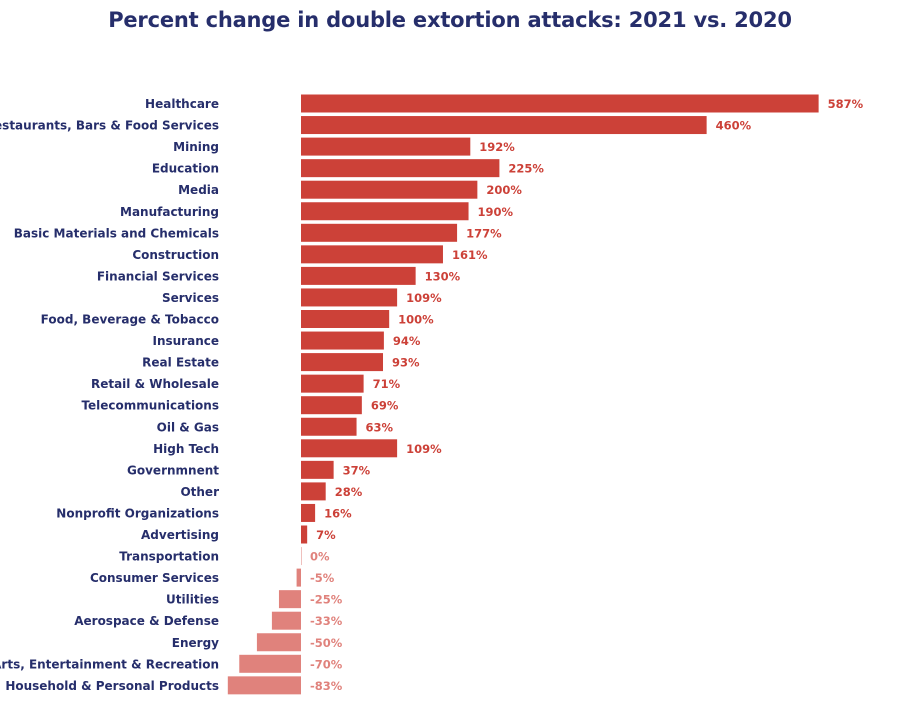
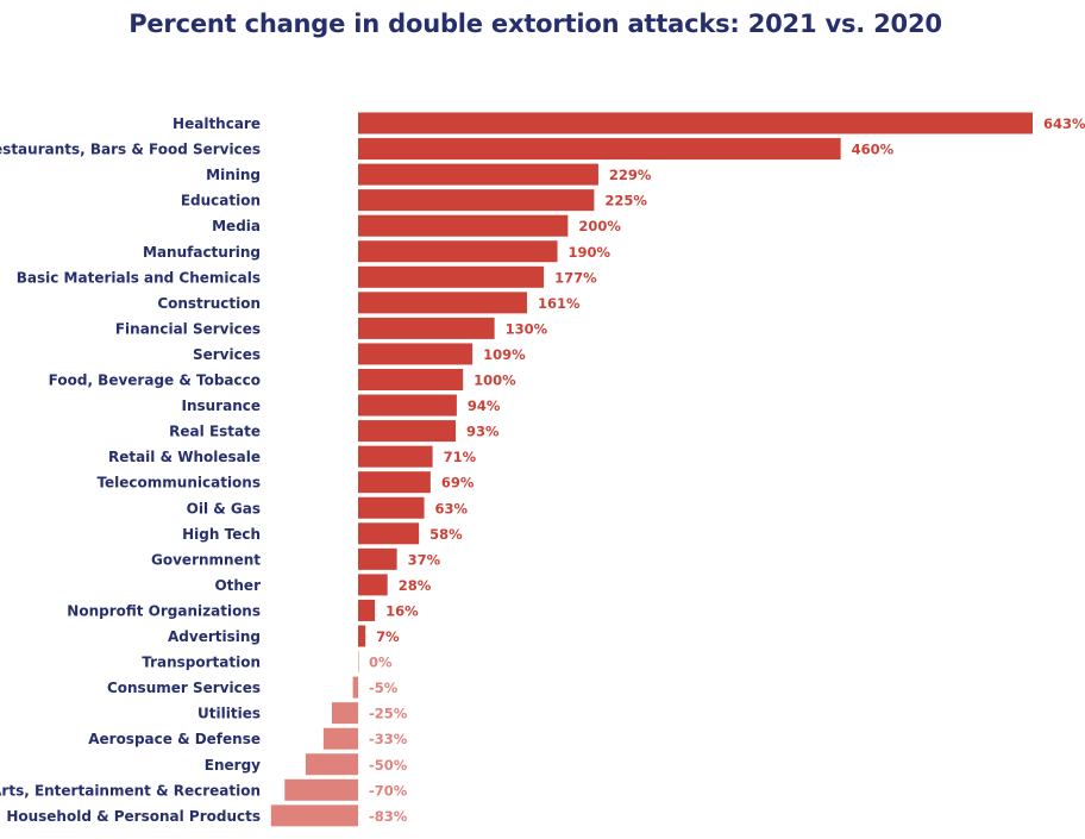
Healthcare: 587% -> 643%
Mining: 192% -> 229%
High Tech: 109% -> 58%
